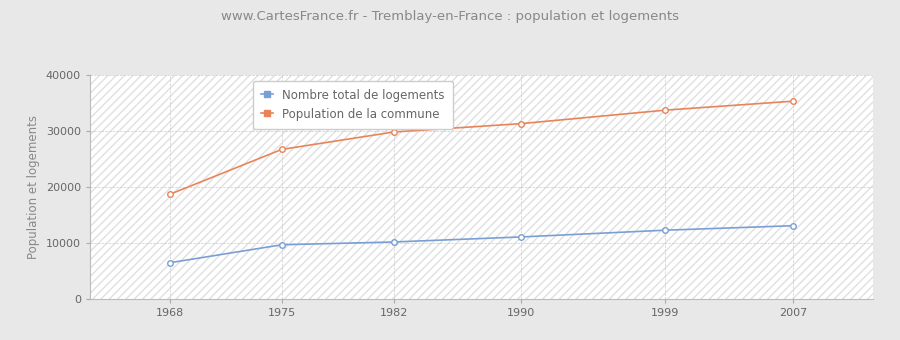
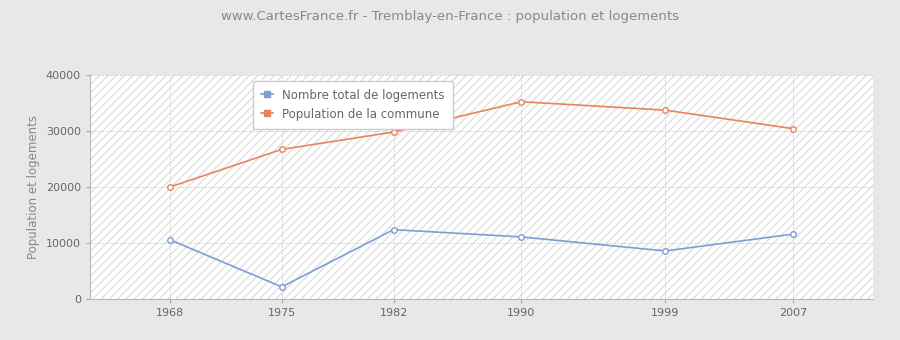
Nombre total de logements/1968: 6500 -> 10600
Population de la commune/1968: 18700 -> 20000
Nombre total de logements/1975: 9700 -> 2200
Nombre total de logements/1982: 10200 -> 12400
Population de la commune/1990: 31300 -> 35200
Nombre total de logements/1999: 12300 -> 8600
Nombre total de logements/2007: 13100 -> 11600
Population de la commune/2007: 35300 -> 30400
